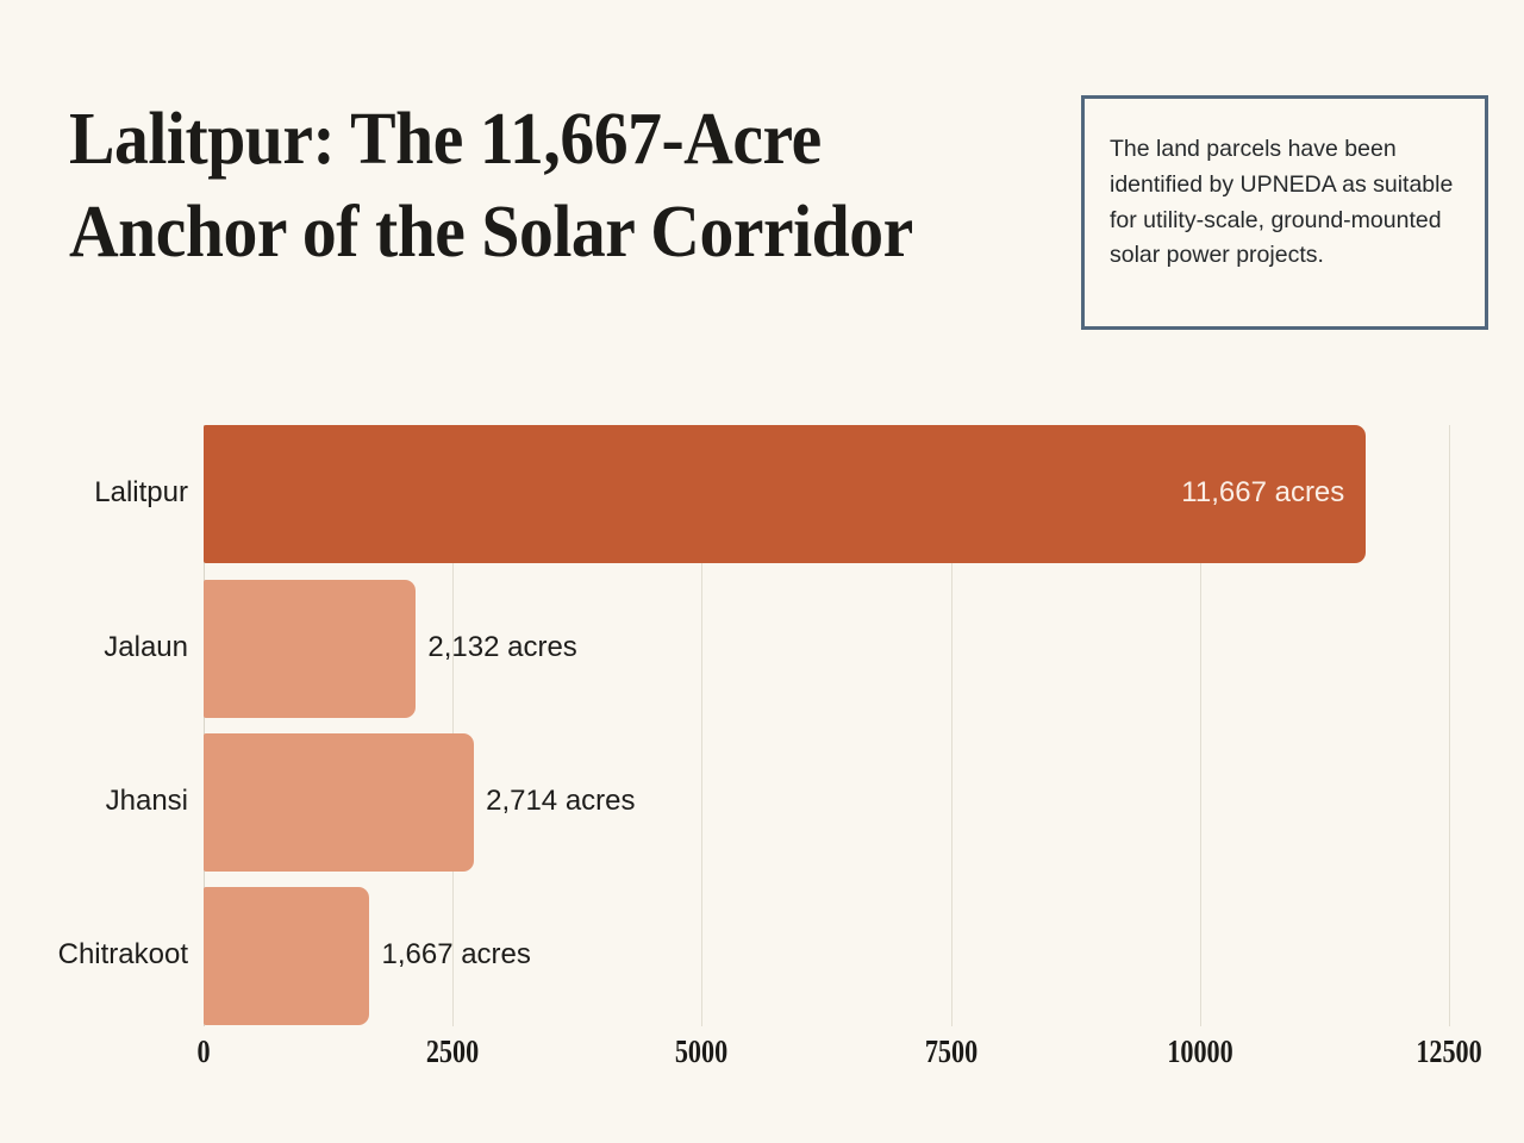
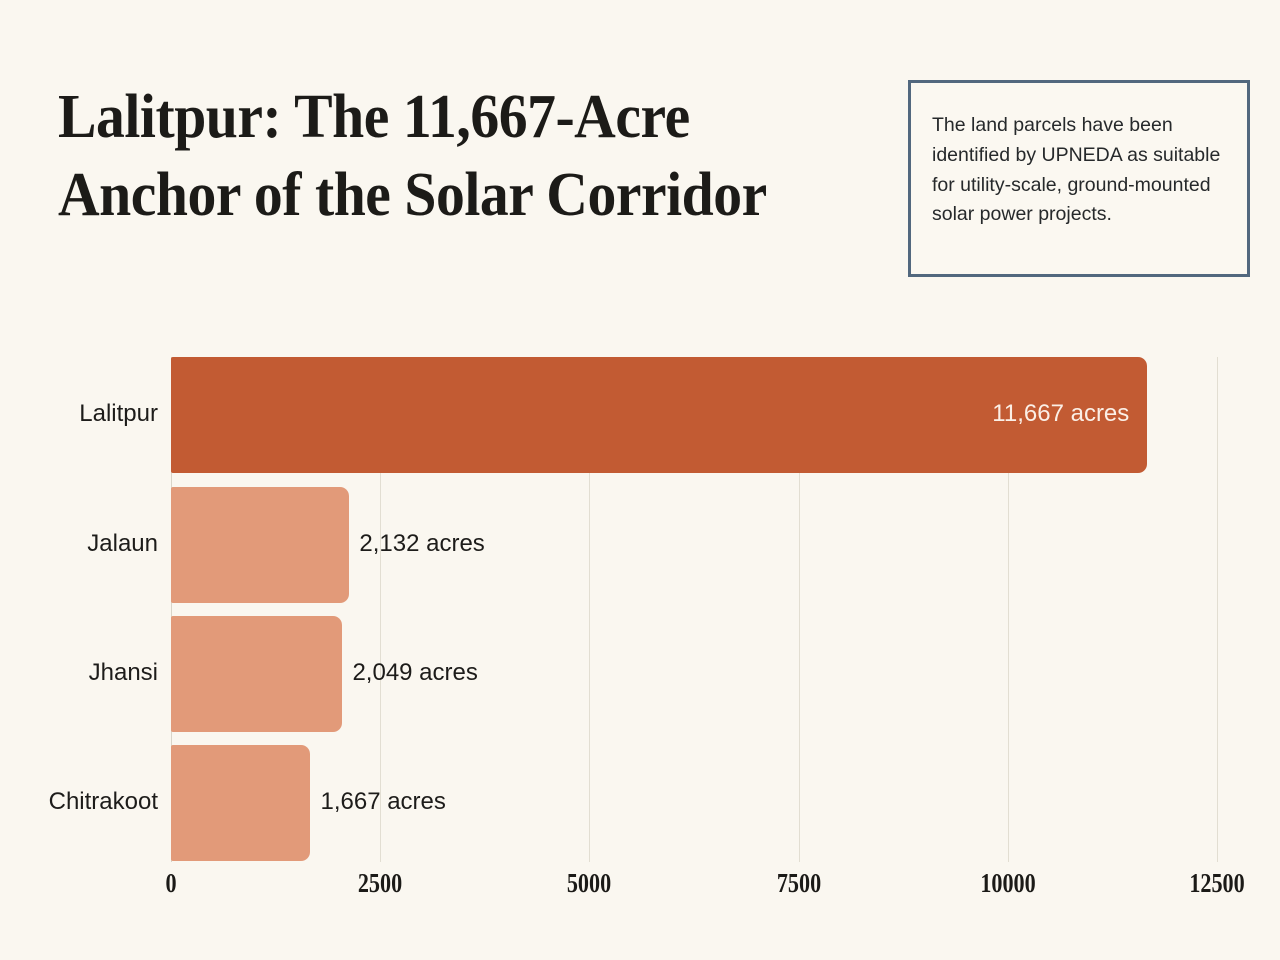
Jhansi: 2,714 -> 2,049
